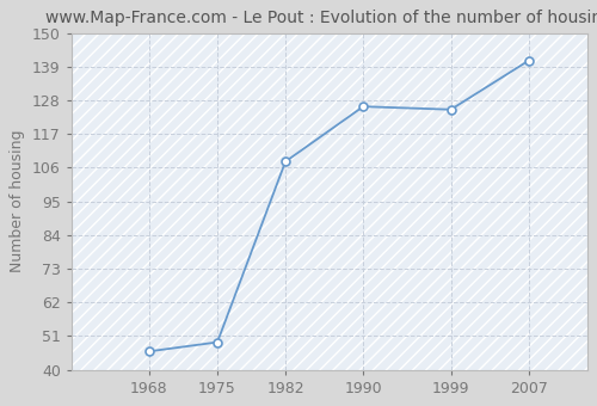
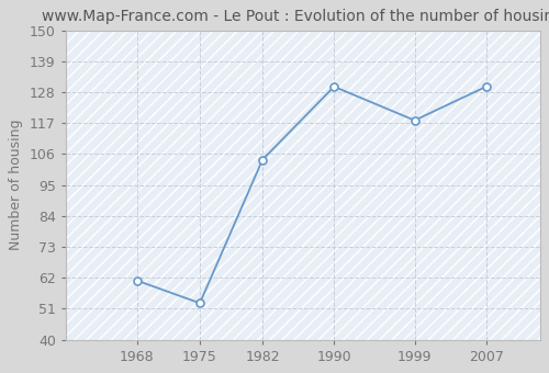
1968: 46 -> 61
1975: 49 -> 53
1982: 108 -> 104
1990: 126 -> 130
1999: 125 -> 118
2007: 141 -> 130
